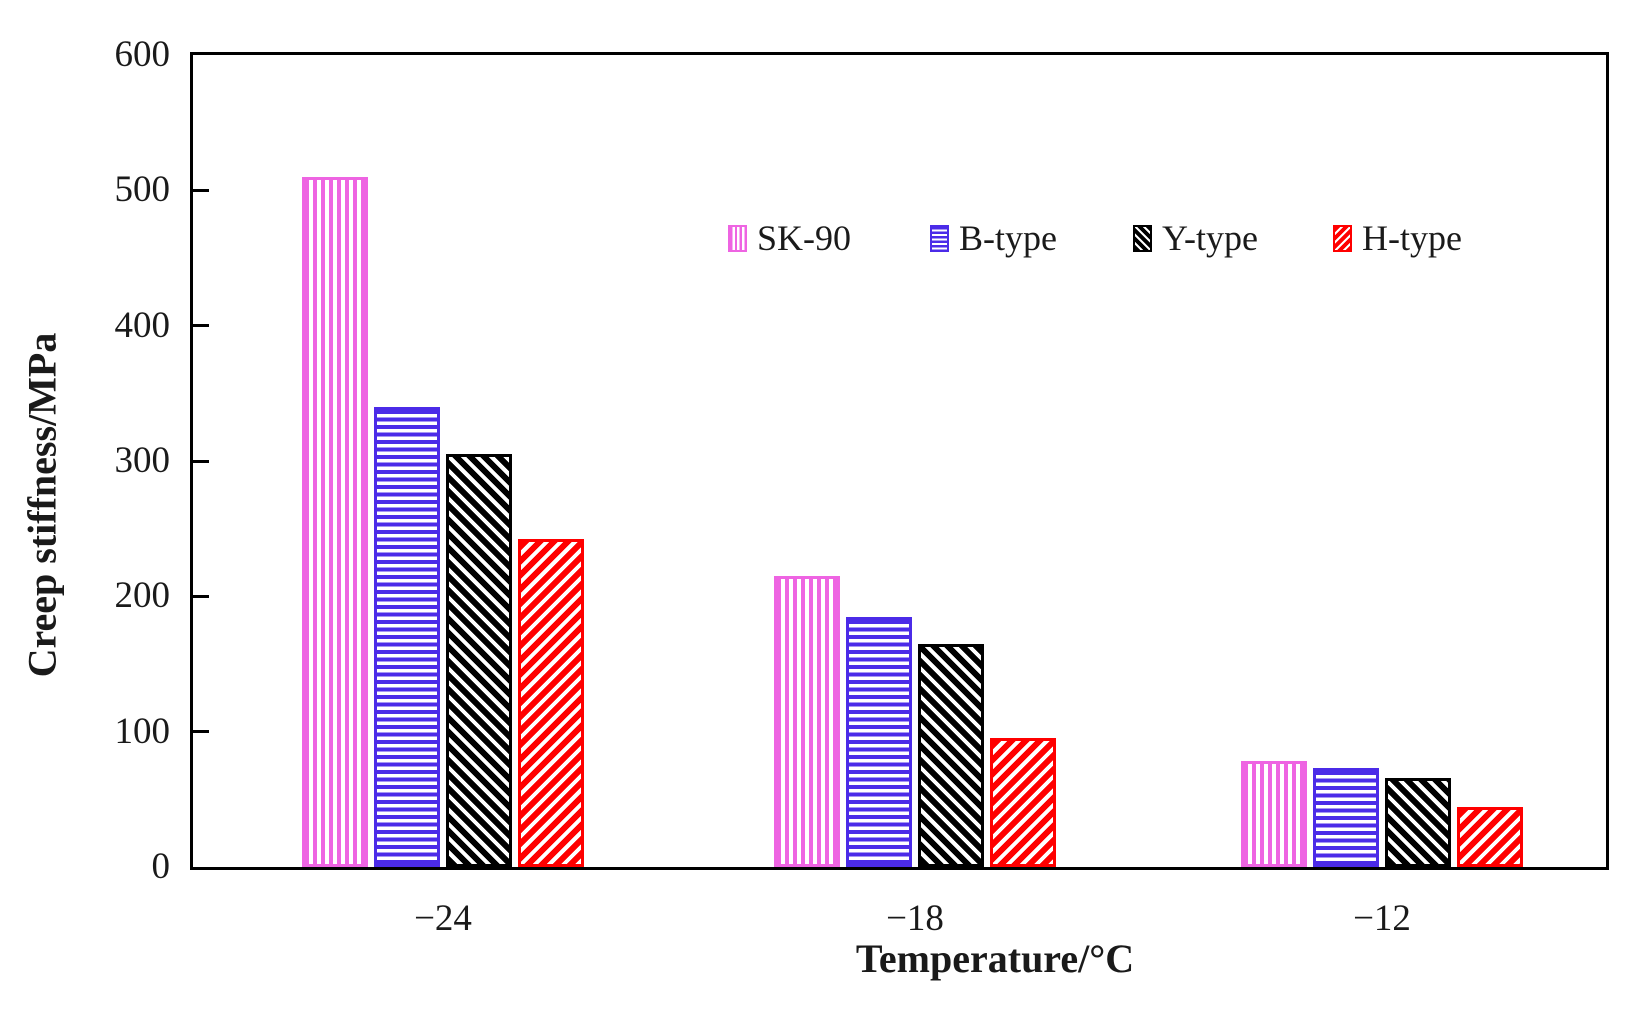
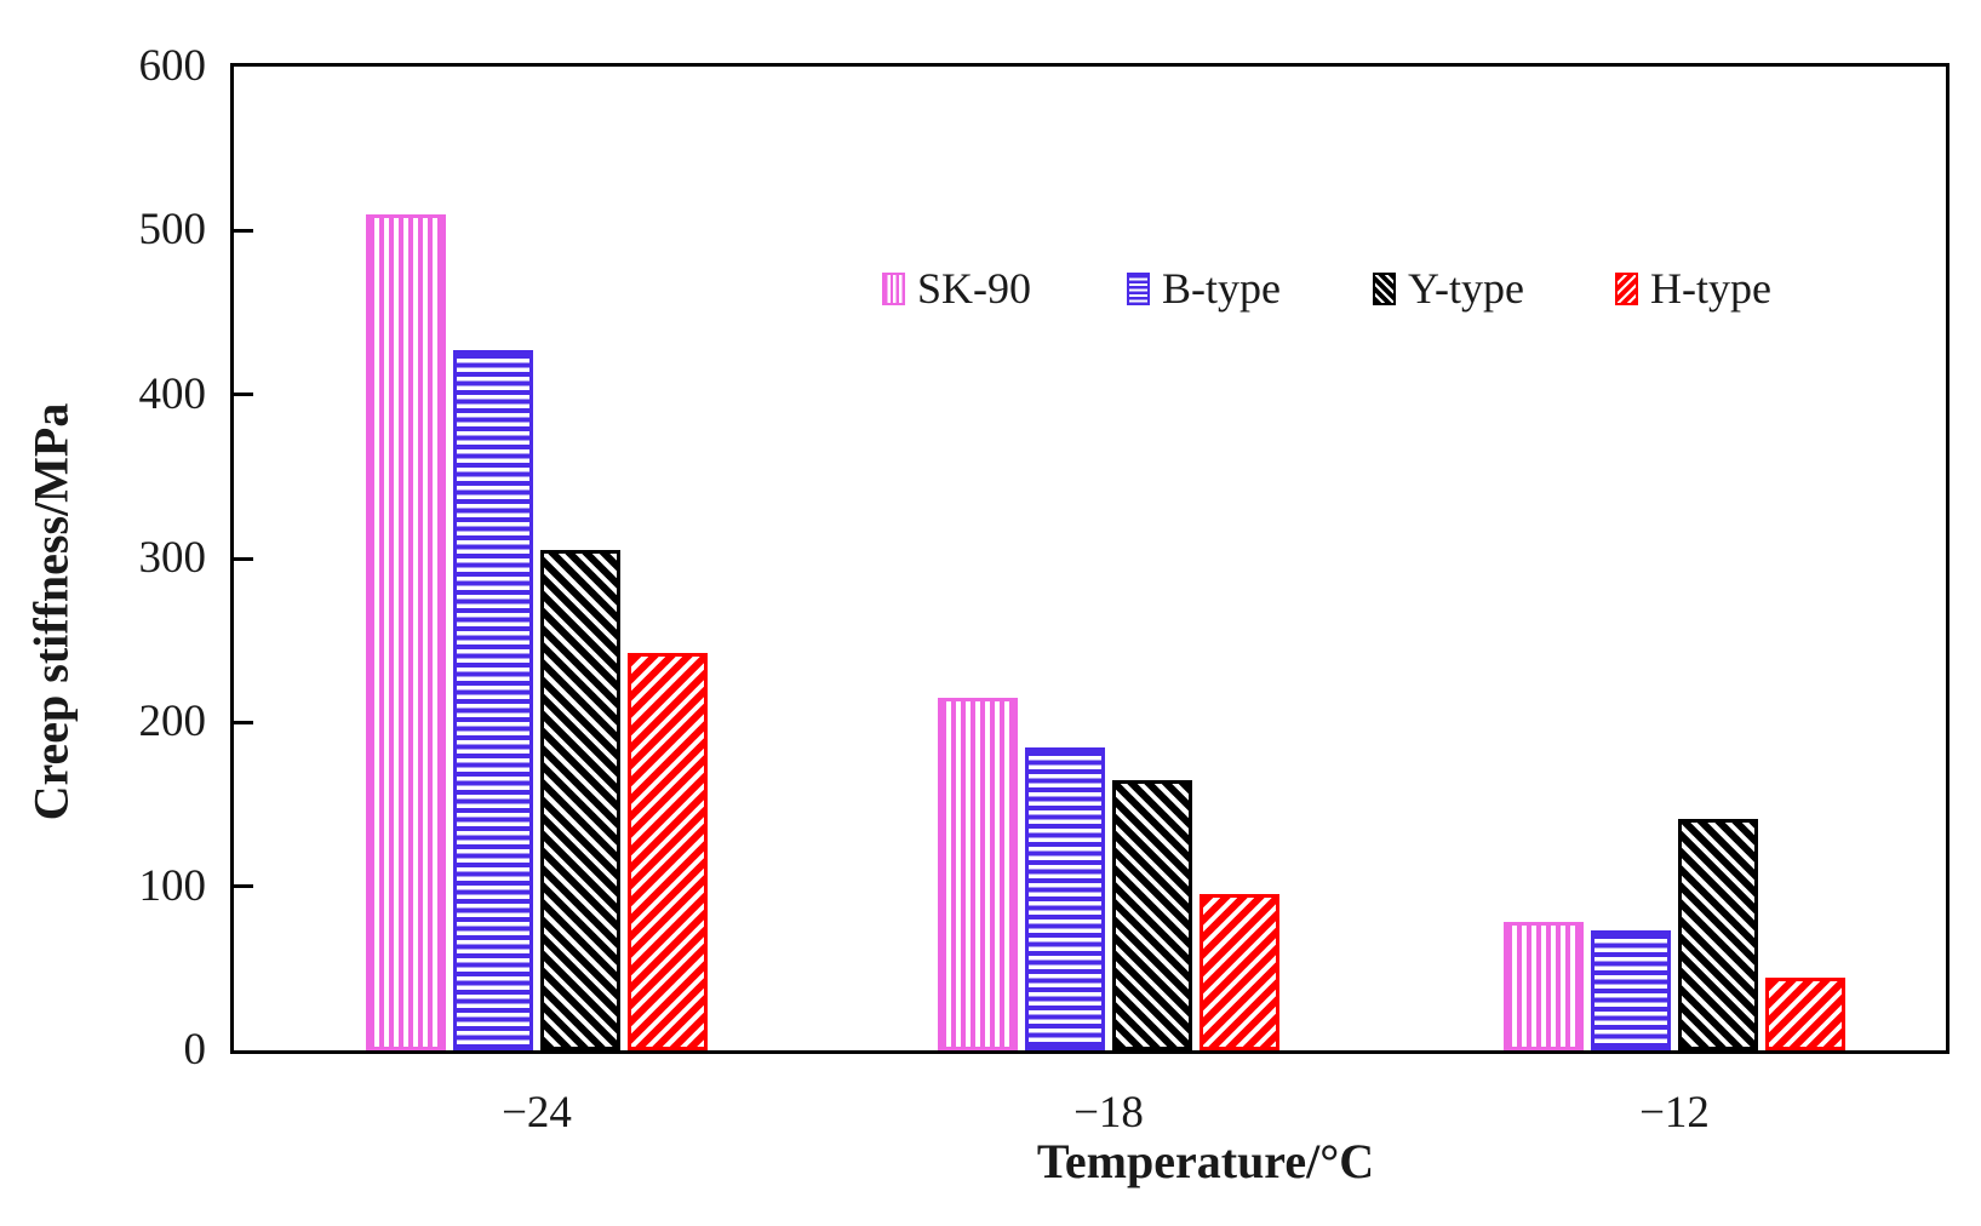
B-type/−24: 340 -> 427
Y-type/−12: 66 -> 141
